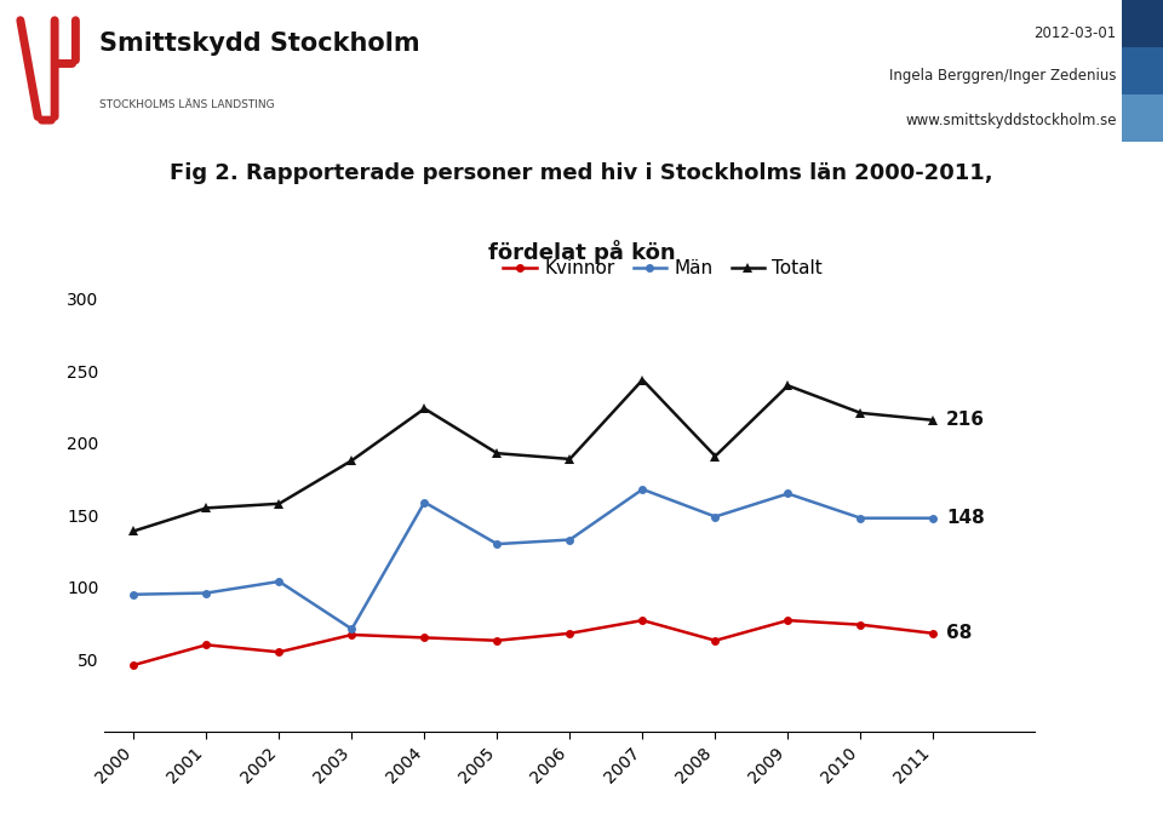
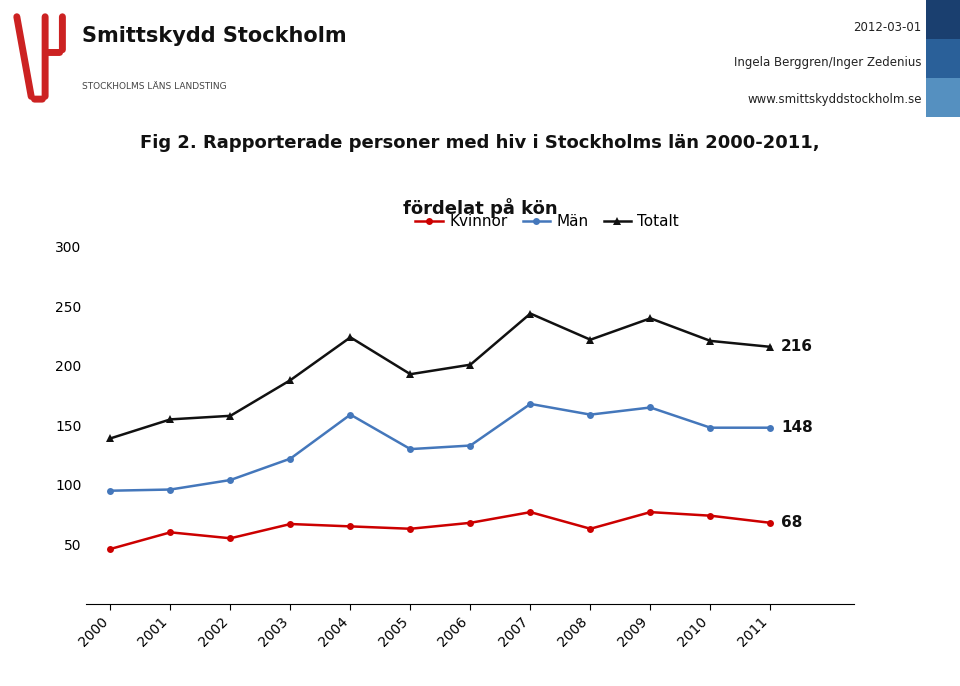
Män/2003: 71 -> 122
Totalt/2006: 189 -> 201
Män/2008: 149 -> 159
Totalt/2008: 191 -> 222
